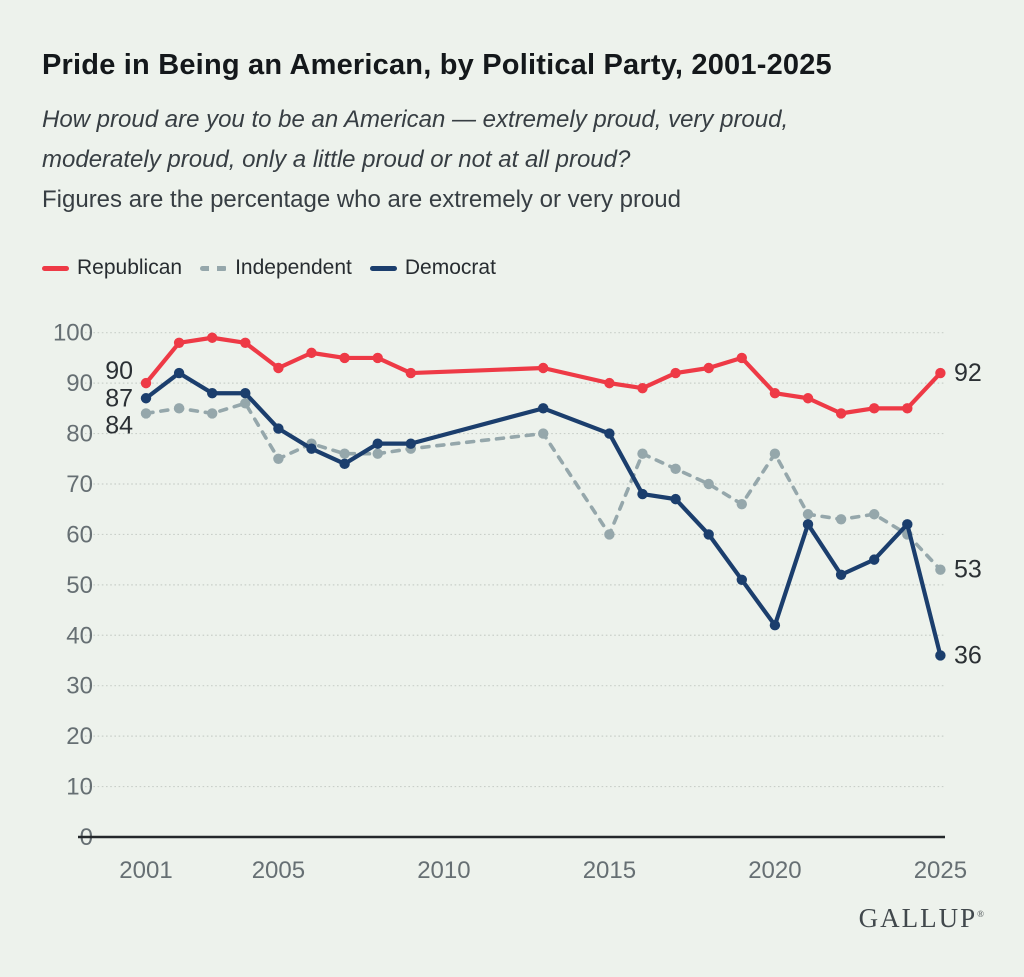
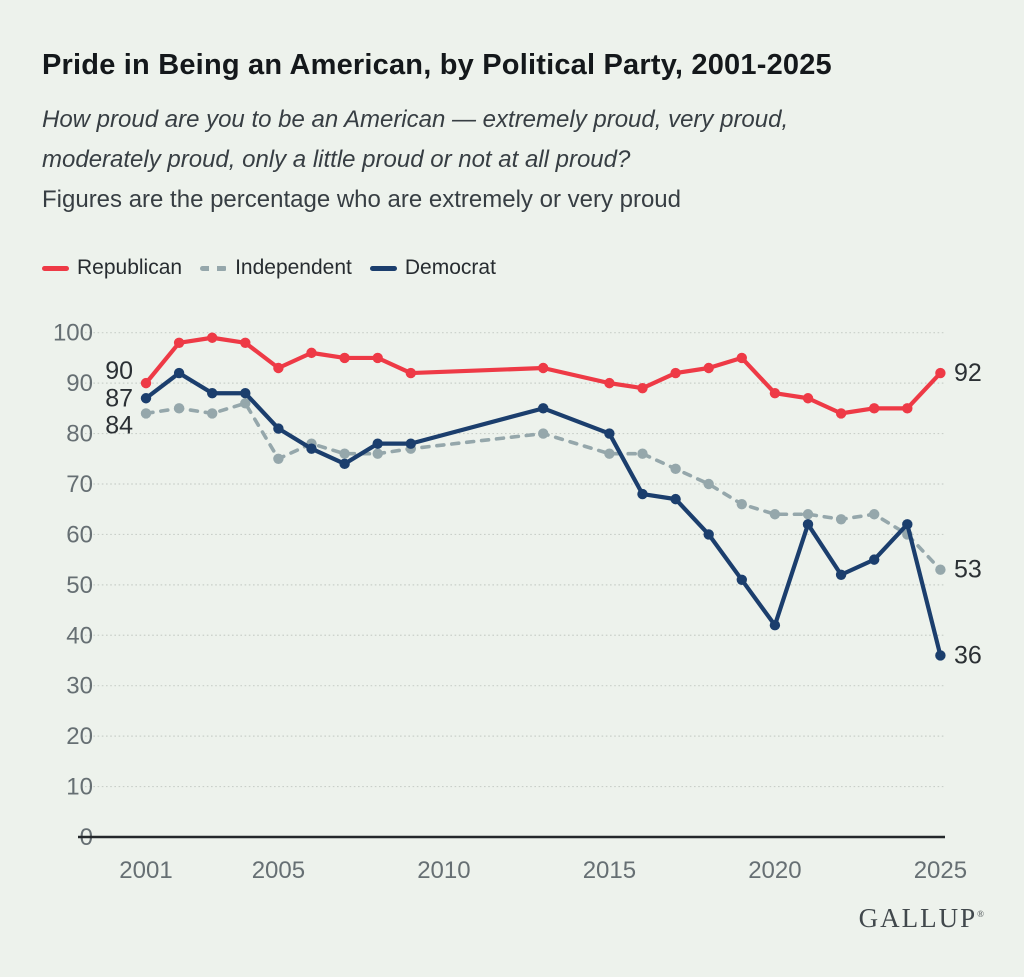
Independent/2015: 60 -> 76
Independent/2020: 76 -> 64
